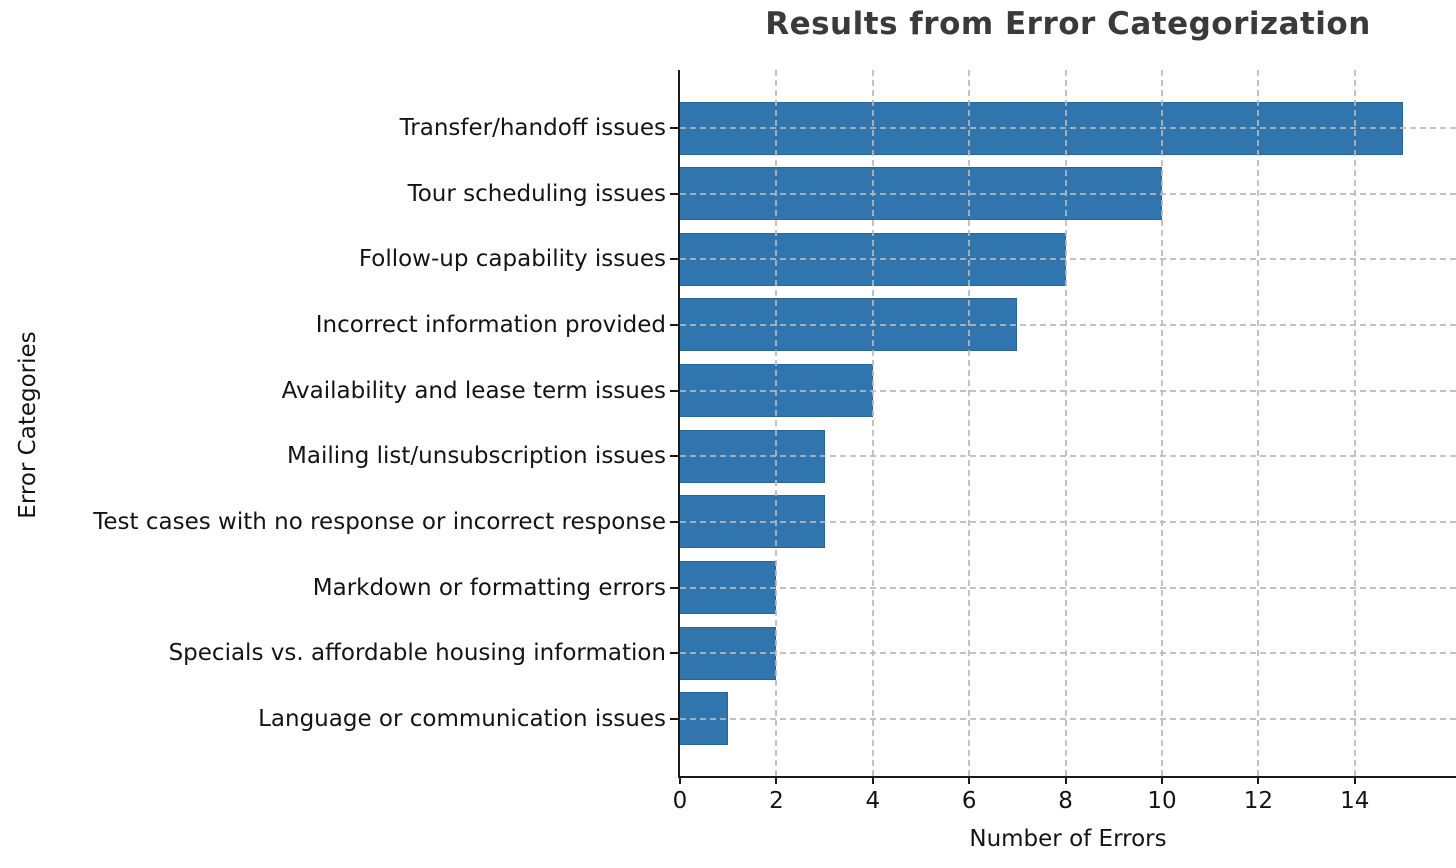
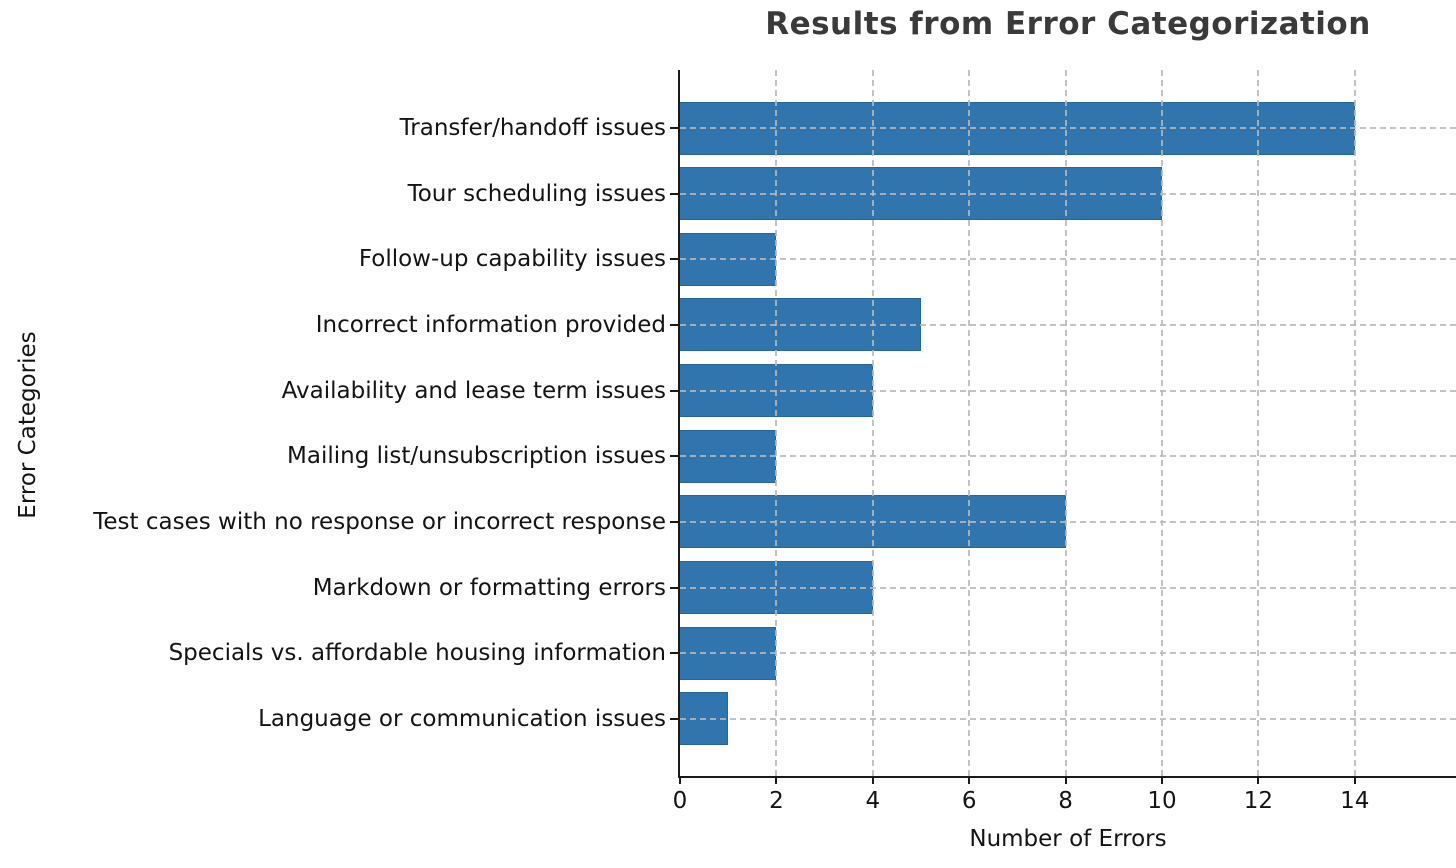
Transfer/handoff issues: 15 -> 14
Follow-up capability issues: 8 -> 2
Incorrect information provided: 7 -> 5
Mailing list/unsubscription issues: 3 -> 2
Test cases with no response or incorrect response: 3 -> 8
Markdown or formatting errors: 2 -> 4
